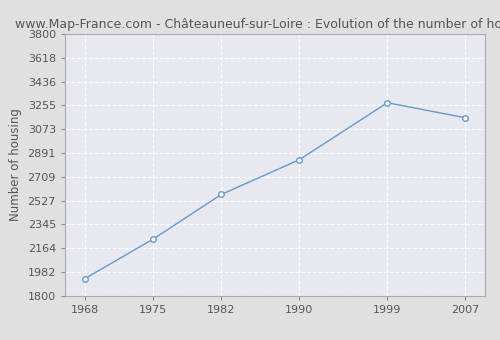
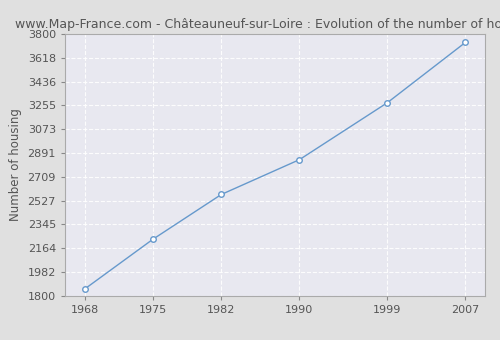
1968: 1930 -> 1850
2007: 3160 -> 3740
